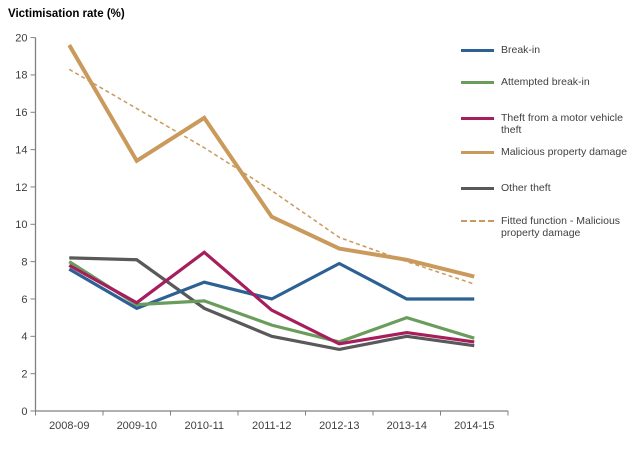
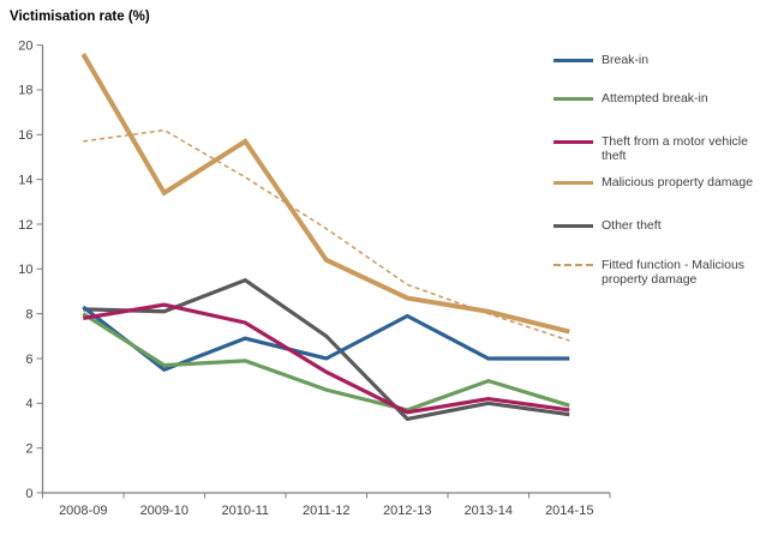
Break-in/2008-09: 7.6 -> 8.3
Fitted function - Malicious property damage/2008-09: 18.3 -> 15.7
Theft from a motor vehicle theft/2009-10: 5.8 -> 8.4
Theft from a motor vehicle theft/2010-11: 8.5 -> 7.6
Other theft/2010-11: 5.5 -> 9.5
Other theft/2011-12: 4.0 -> 7.0
